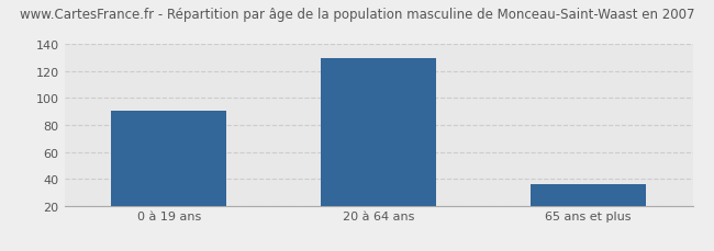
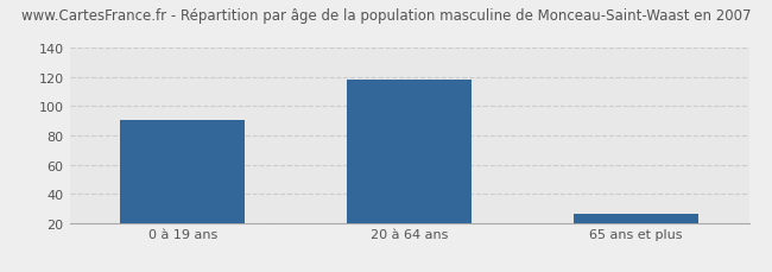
20 à 64 ans: 130 -> 118
65 ans et plus: 36 -> 26
